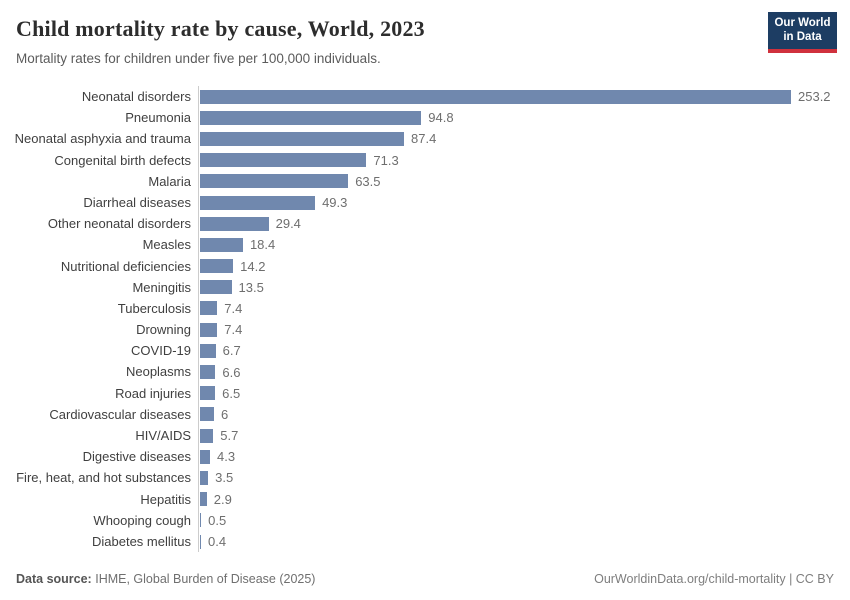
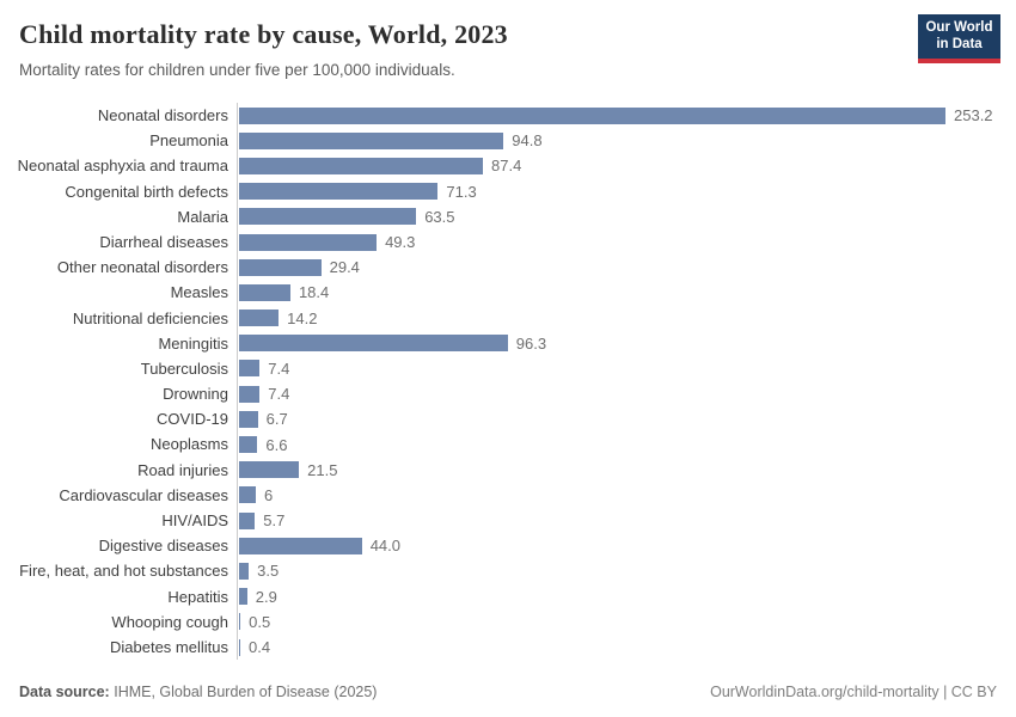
Meningitis: 13.5 -> 96.3
Road injuries: 6.5 -> 21.5
Digestive diseases: 4.3 -> 44.0
